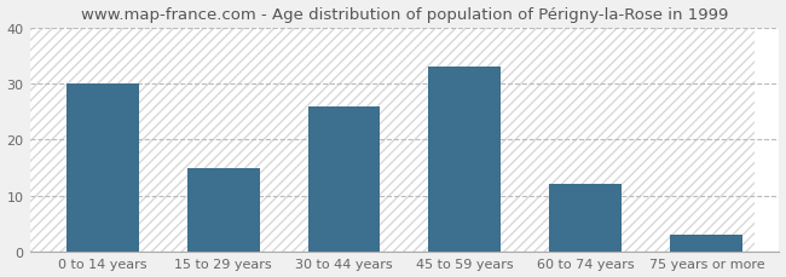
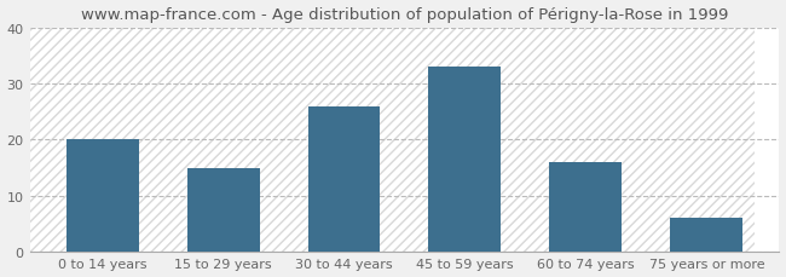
0 to 14 years: 30 -> 20
60 to 74 years: 12 -> 16
75 years or more: 3 -> 6
